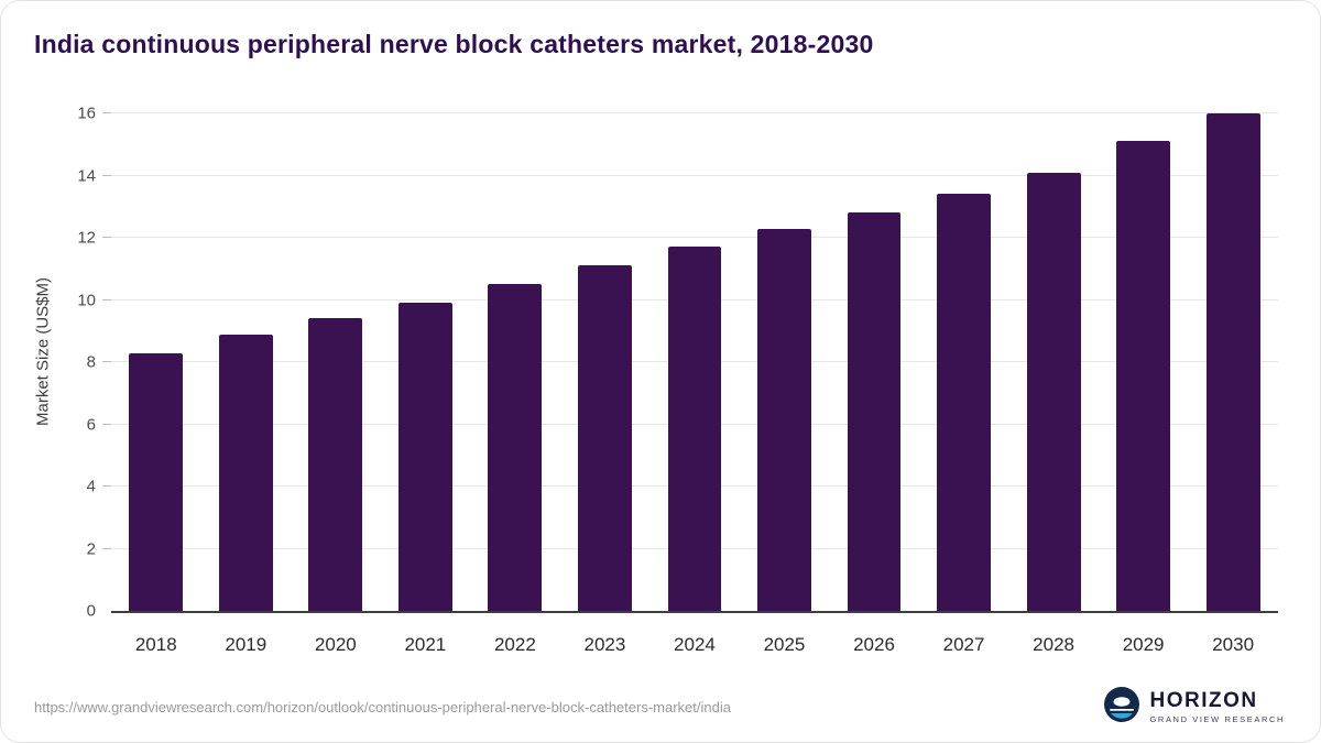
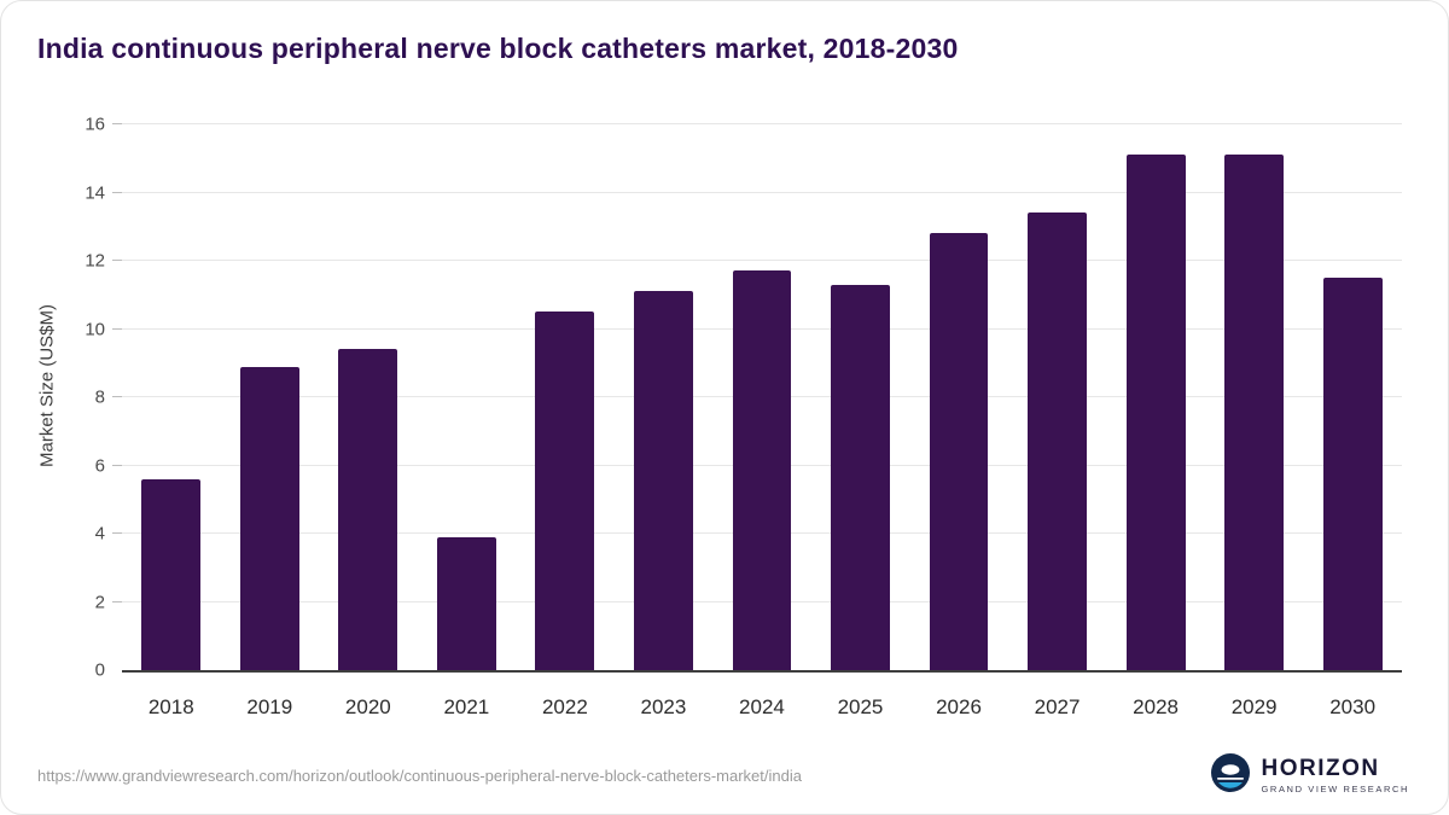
2018: 8.3 -> 5.6
2021: 9.9 -> 3.9
2025: 12.3 -> 11.3
2028: 14.1 -> 15.1
2030: 16.0 -> 11.5
